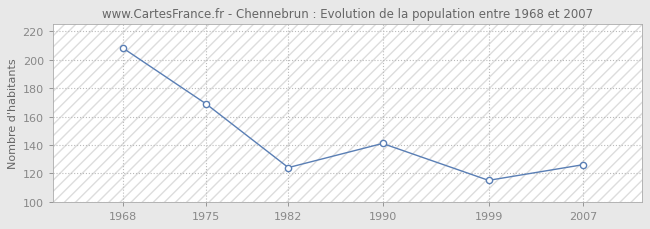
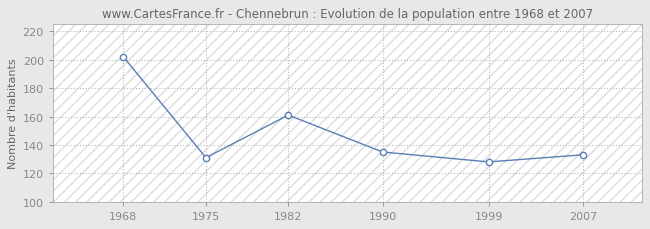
1968: 208 -> 202
1975: 169 -> 131
1982: 124 -> 161
1990: 141 -> 135
1999: 115 -> 128
2007: 126 -> 133
